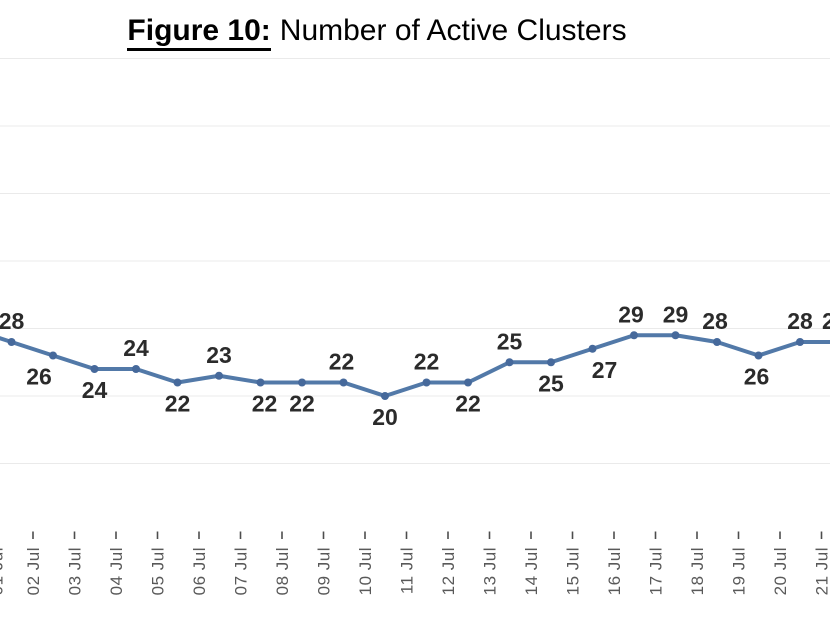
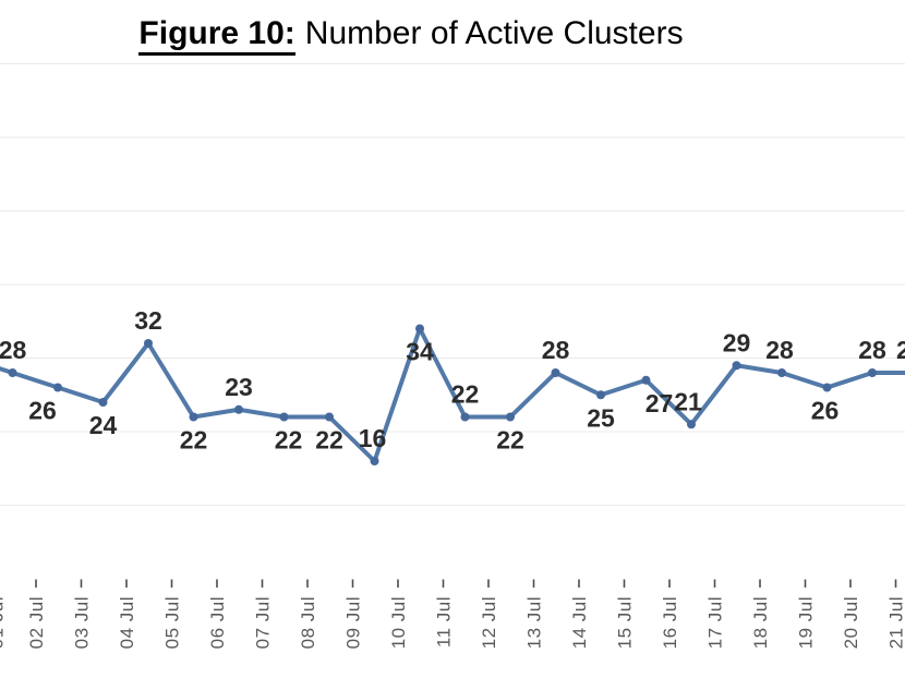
05 Jul: 24 -> 32
10 Jul: 22 -> 16
11 Jul: 20 -> 34
14 Jul: 25 -> 28
17 Jul: 29 -> 21
